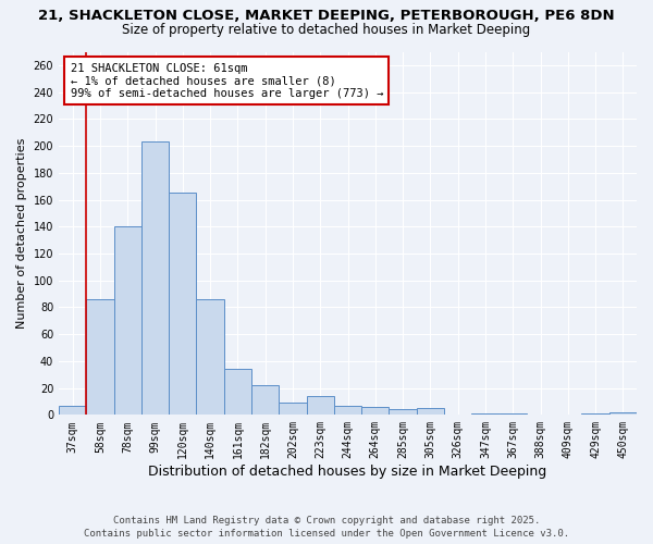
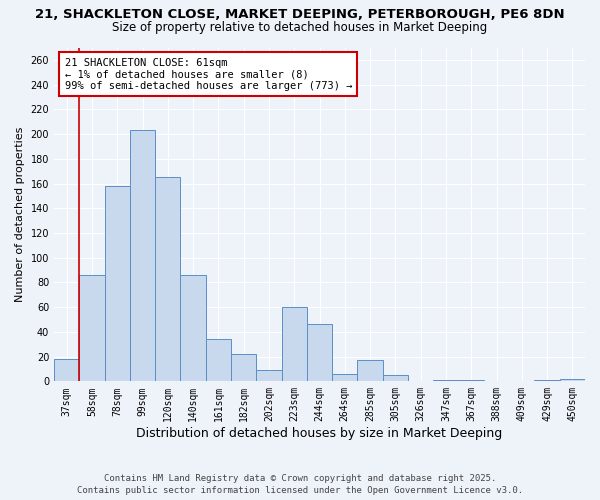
37sqm: 7 -> 18
78sqm: 140 -> 158
223sqm: 14 -> 60
244sqm: 7 -> 46
285sqm: 4 -> 17
